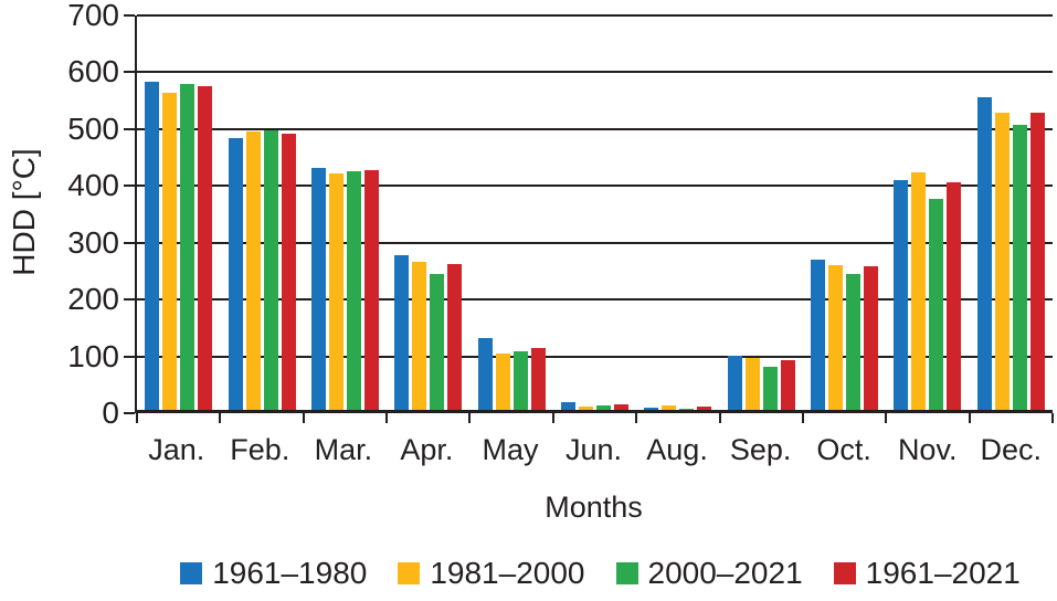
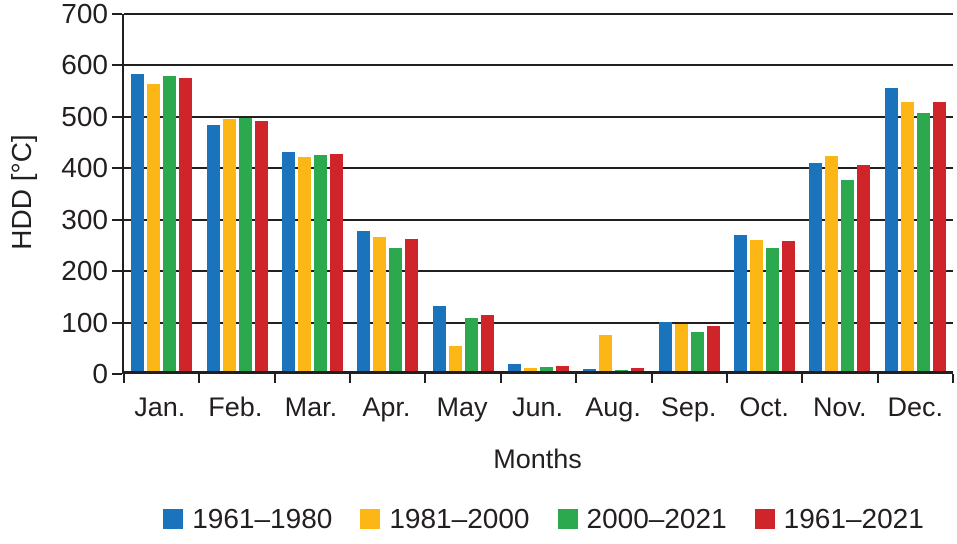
1981–2000/May: 100 -> 50
1981–2000/Aug.: 10 -> 70
